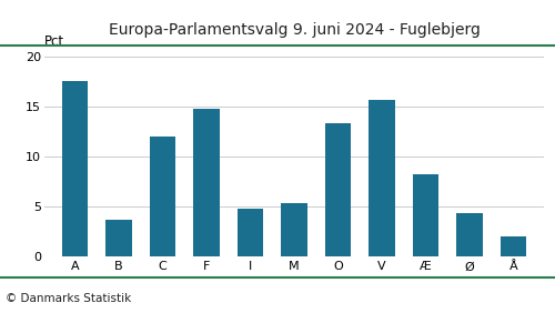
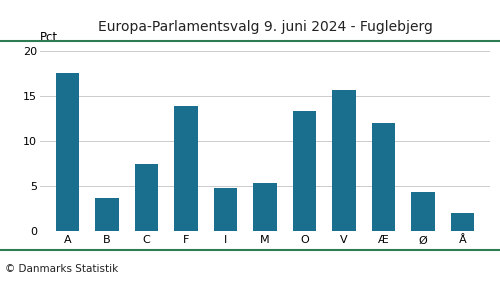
C: 12.0 -> 7.5
F: 14.8 -> 13.9
Æ: 8.2 -> 12.0
